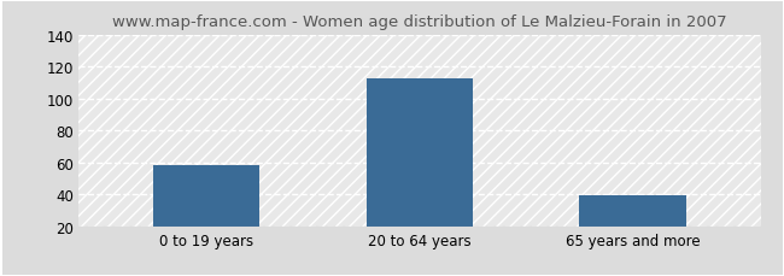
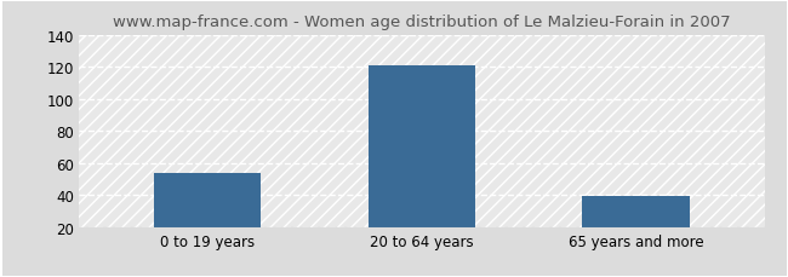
0 to 19 years: 58 -> 54
20 to 64 years: 113 -> 121
